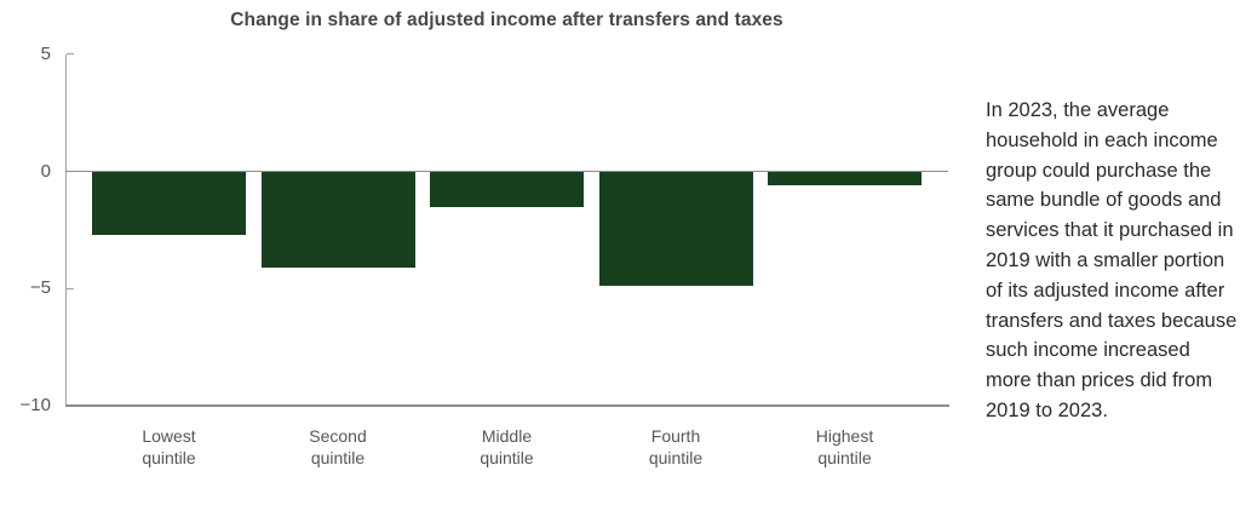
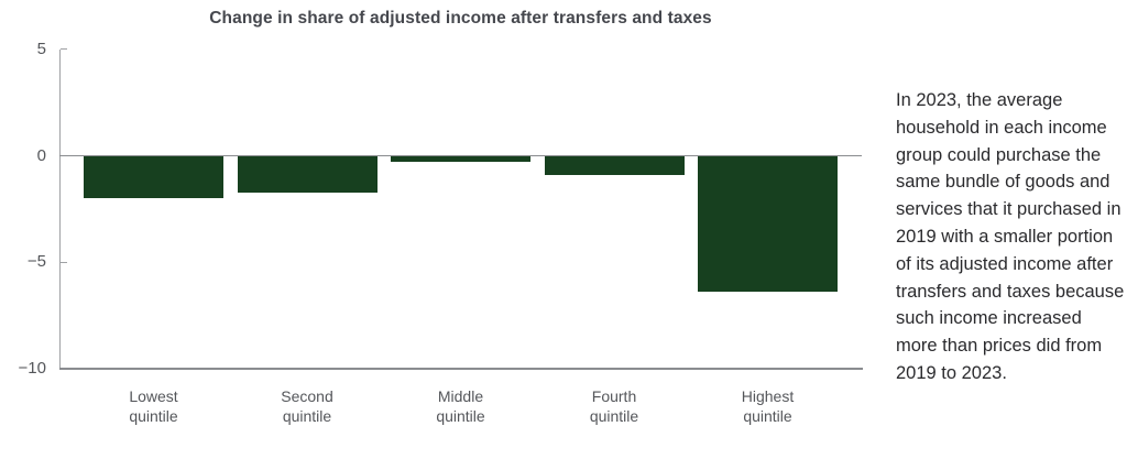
Lowest quintile: -2.7 -> -2.0
Second quintile: -4.1 -> -1.7
Middle quintile: -1.5 -> -0.3
Fourth quintile: -4.9 -> -0.9
Highest quintile: -0.6 -> -6.4
